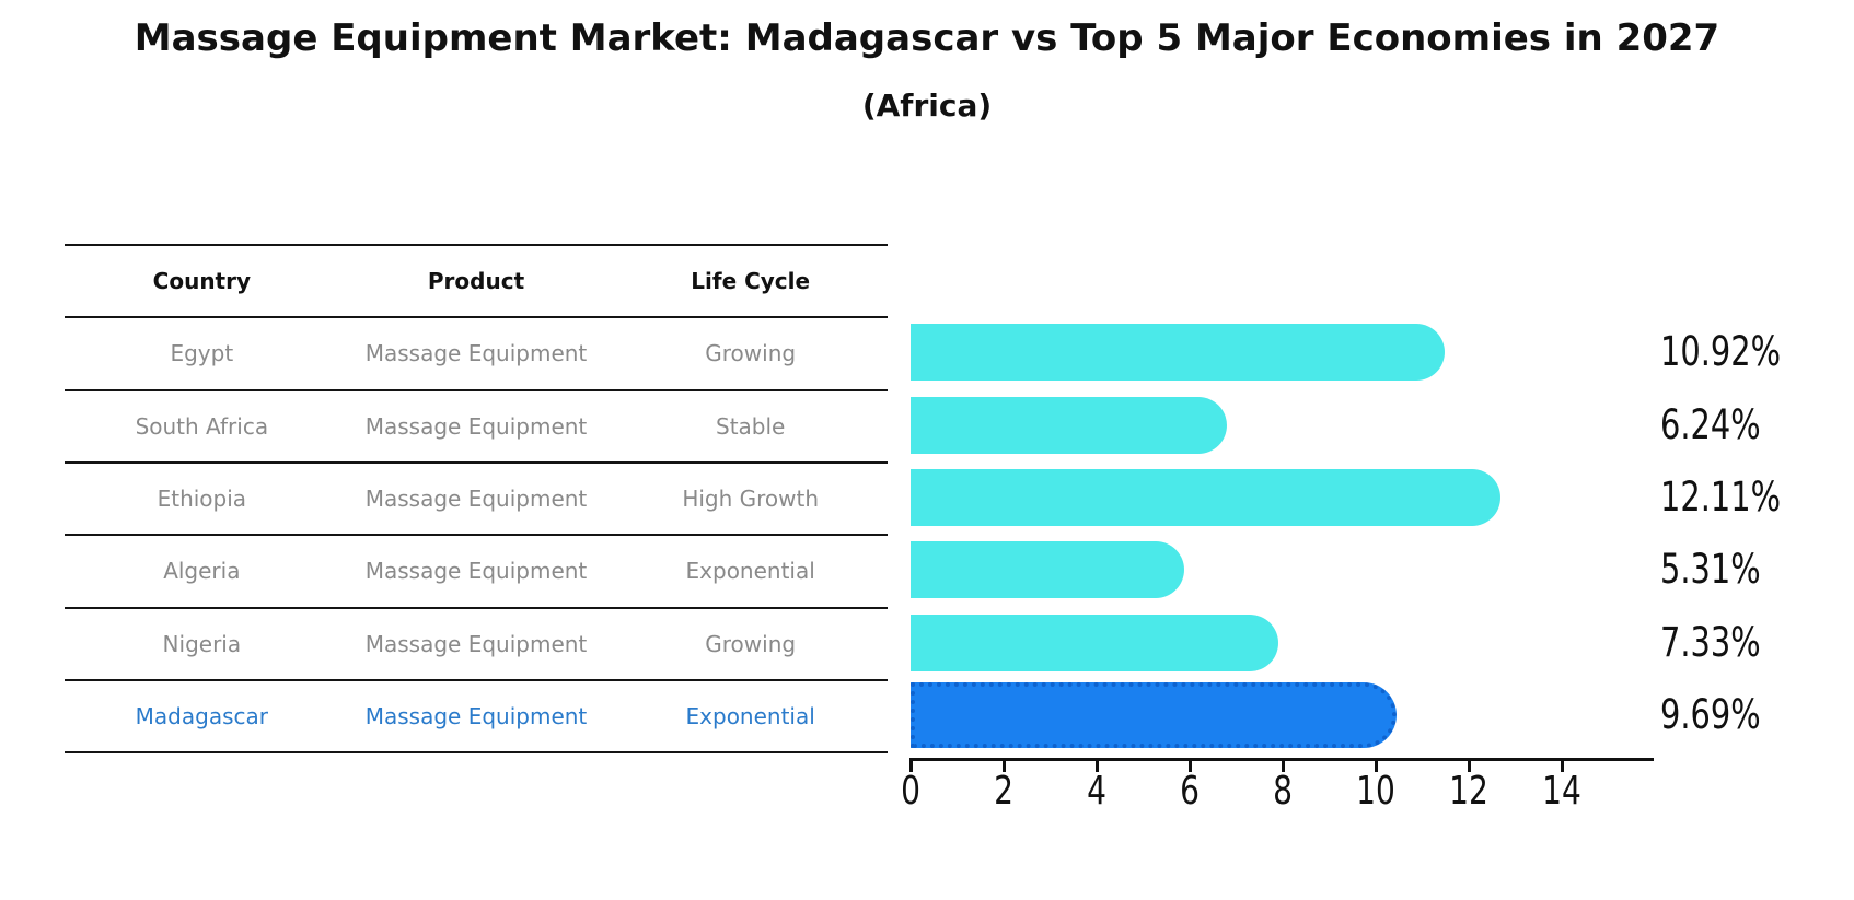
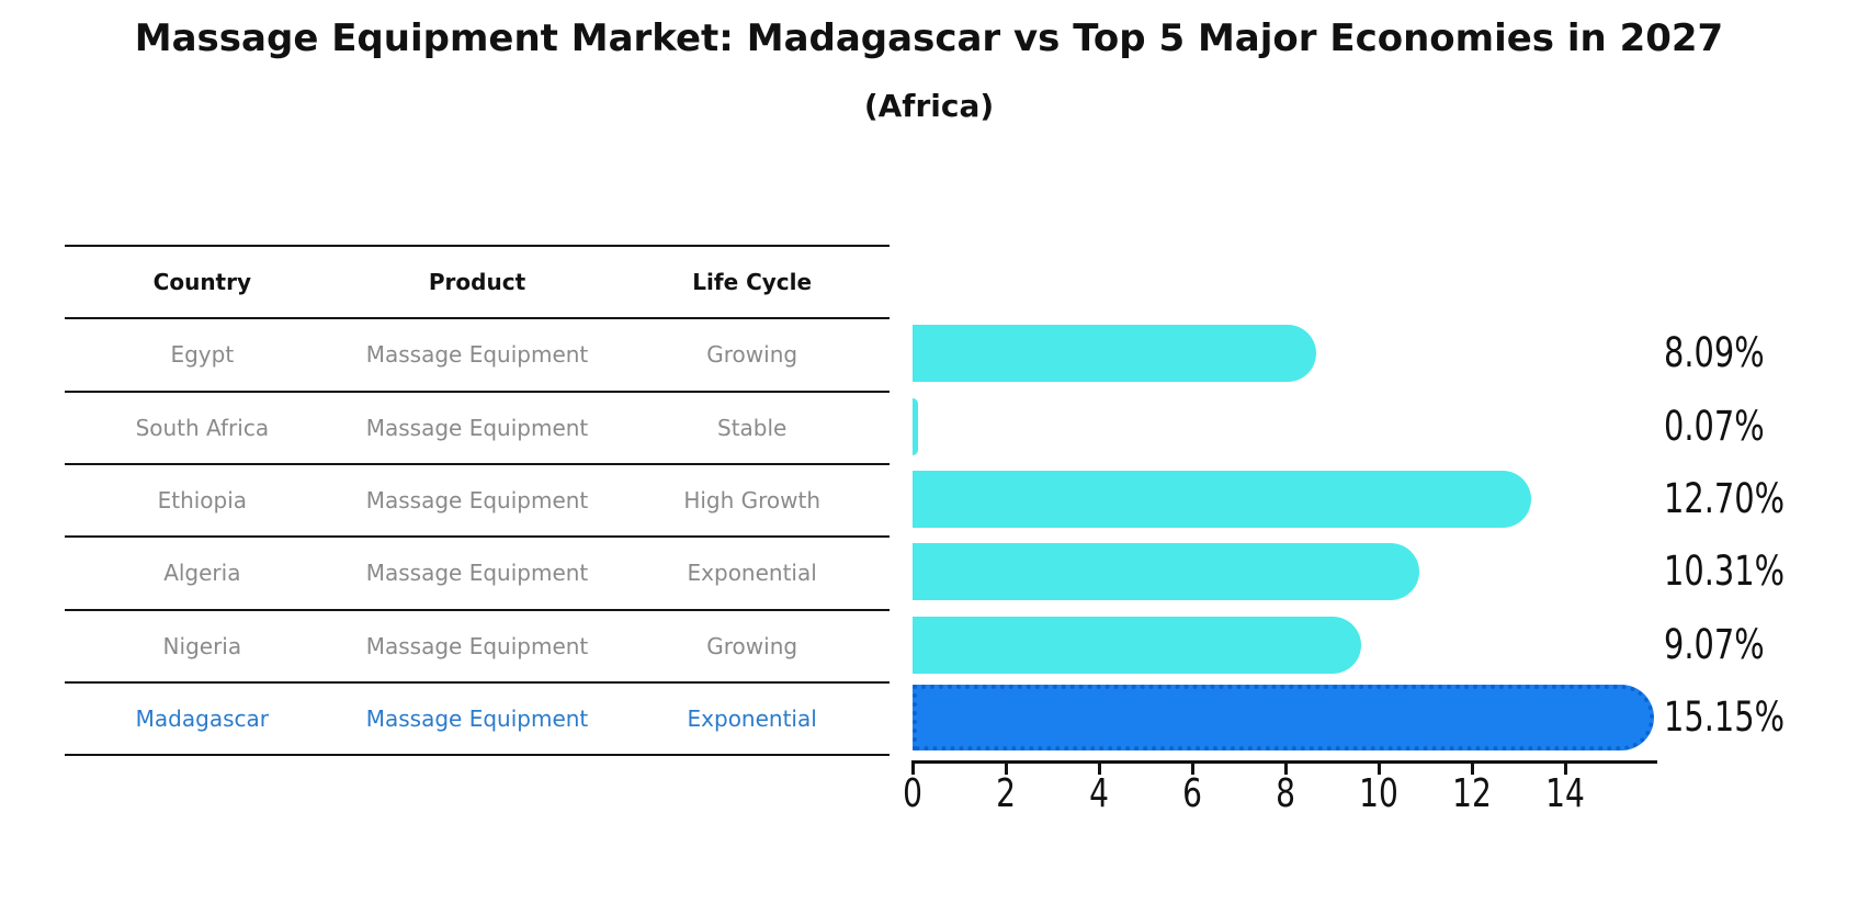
Egypt: 10.92% -> 8.09%
South Africa: 6.24% -> 0.07%
Ethiopia: 12.11% -> 12.70%
Algeria: 5.31% -> 10.31%
Nigeria: 7.33% -> 9.07%
Madagascar: 9.69% -> 15.15%
